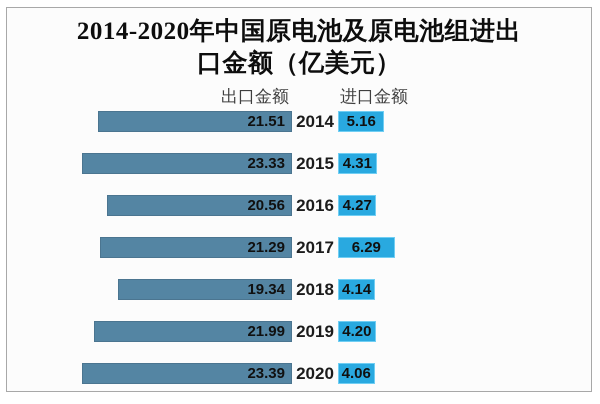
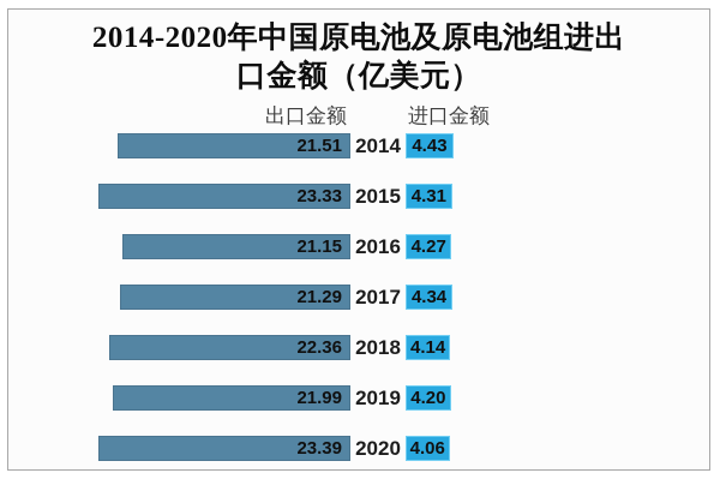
进口金额/2014: 5.16 -> 4.43
出口金额/2016: 20.56 -> 21.15
进口金额/2017: 6.29 -> 4.34
出口金额/2018: 19.34 -> 22.36
